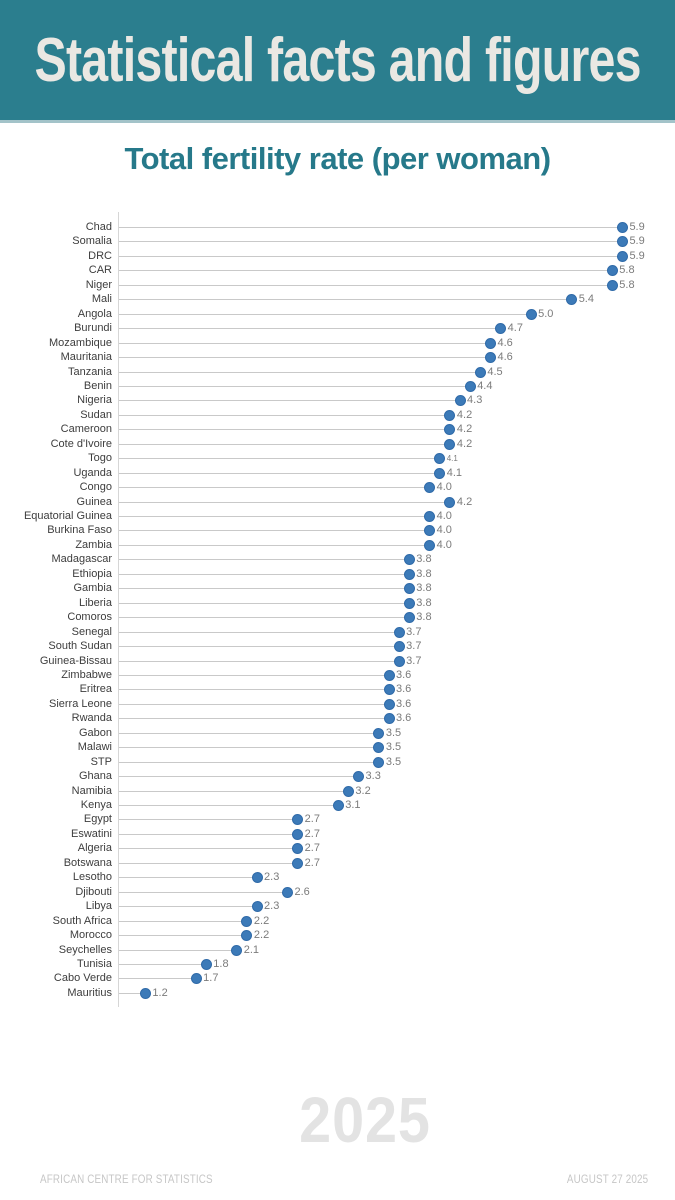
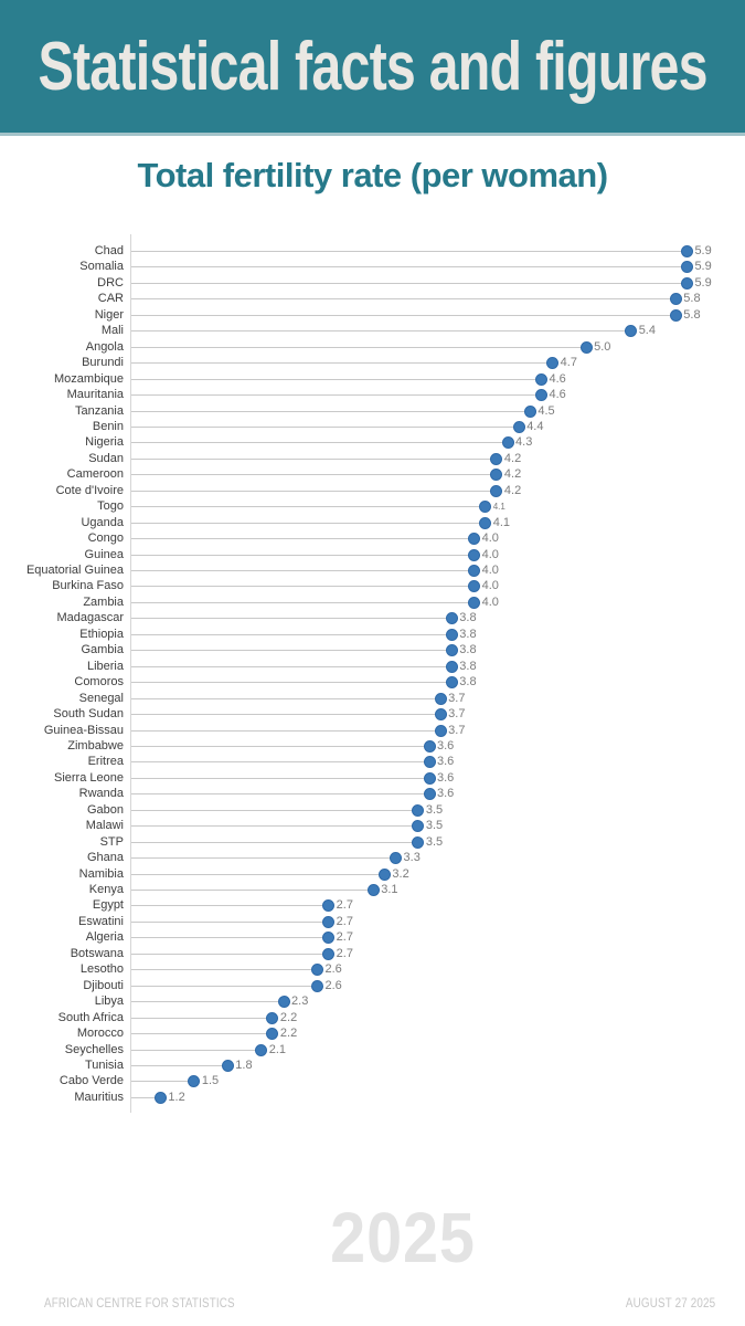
Guinea: 4.2 -> 4.0
Lesotho: 2.3 -> 2.6
Cabo Verde: 1.7 -> 1.5
